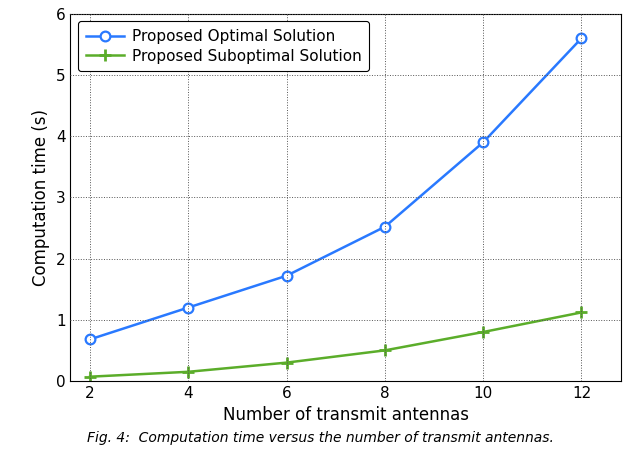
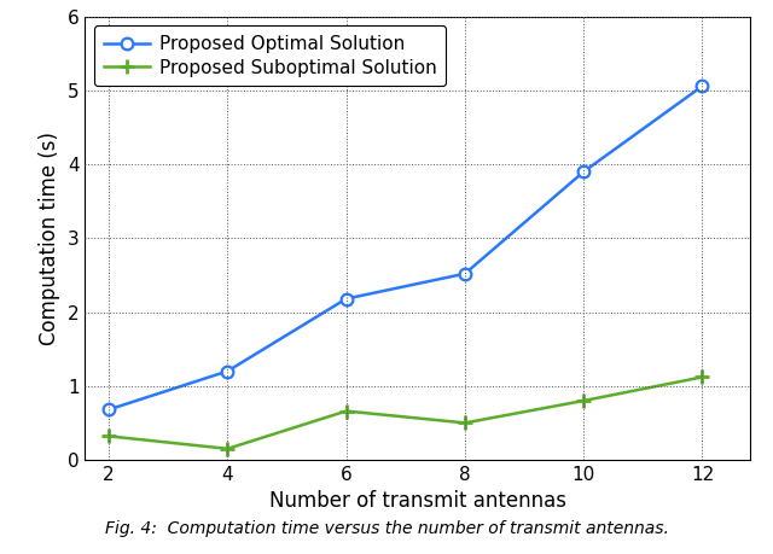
Proposed Suboptimal Solution/2: 0.07 -> 0.32
Proposed Optimal Solution/6: 1.72 -> 2.18
Proposed Suboptimal Solution/6: 0.30 -> 0.66
Proposed Optimal Solution/12: 5.60 -> 5.06
